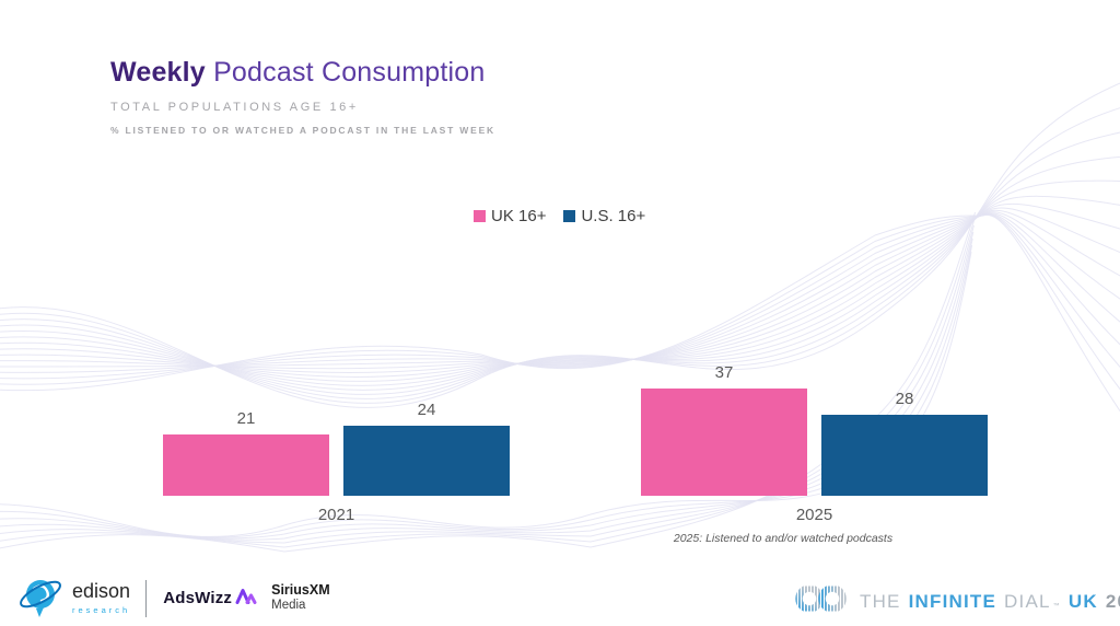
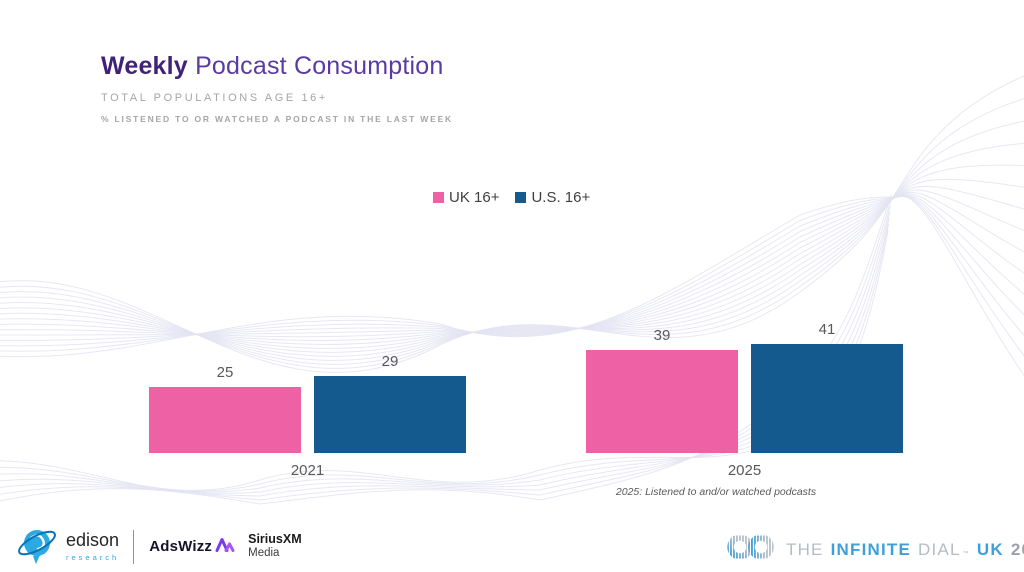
UK 16+/2021: 21 -> 25
U.S. 16+/2021: 24 -> 29
UK 16+/2025: 37 -> 39
U.S. 16+/2025: 28 -> 41
